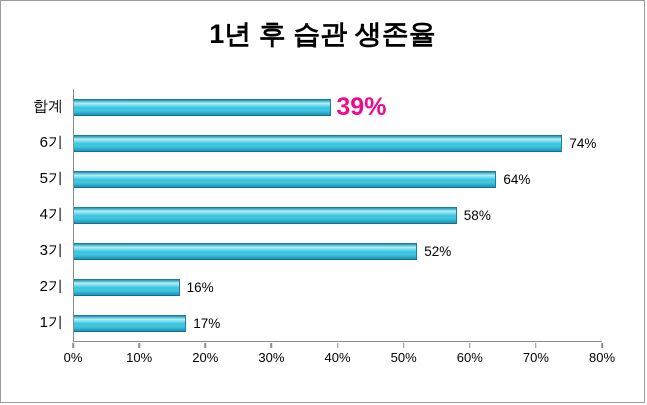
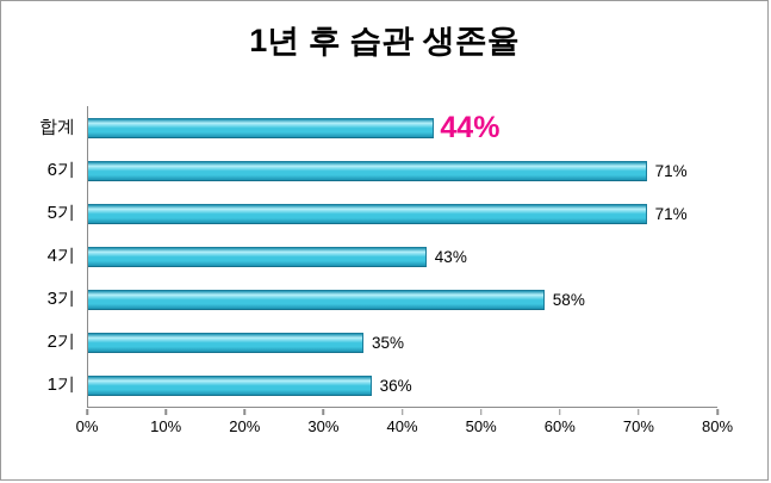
합계: 39% -> 44%
6기: 74% -> 71%
5기: 64% -> 71%
4기: 58% -> 43%
3기: 52% -> 58%
2기: 16% -> 35%
1기: 17% -> 36%
